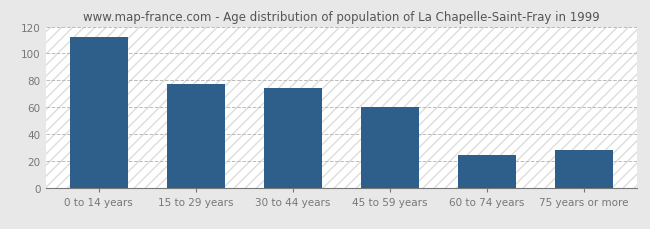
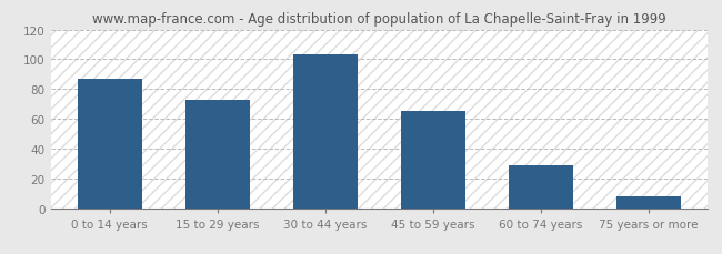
0 to 14 years: 112 -> 87
15 to 29 years: 77 -> 73
30 to 44 years: 74 -> 103
45 to 59 years: 60 -> 65
60 to 74 years: 24 -> 29
75 years or more: 28 -> 8
